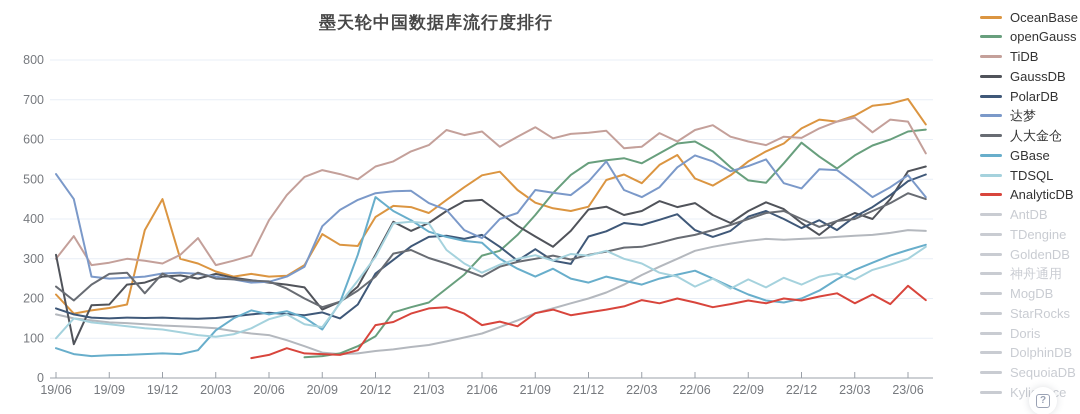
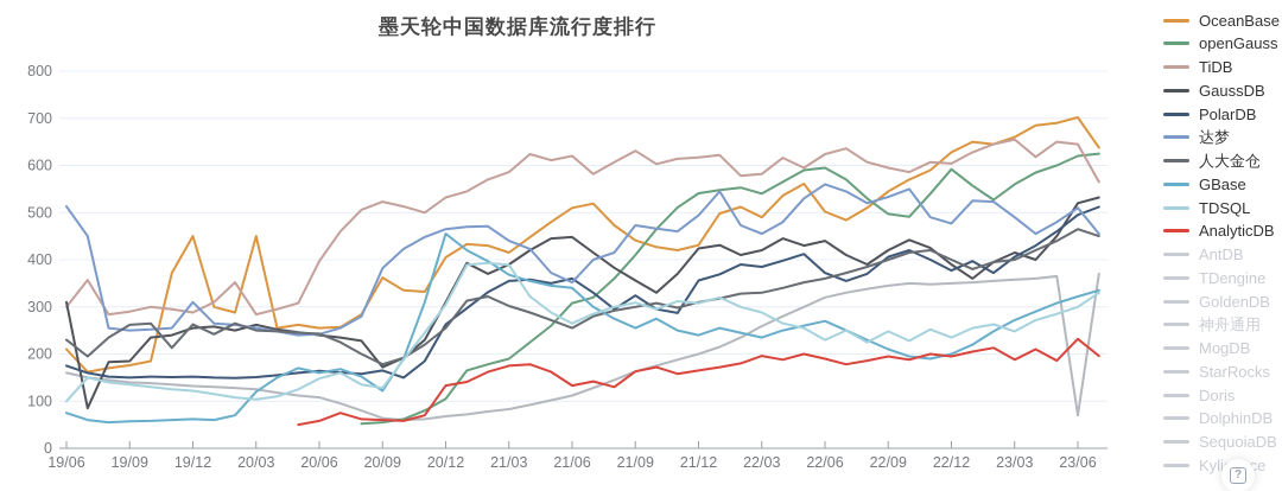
达梦/19/12: 260 -> 310
OceanBase/20/03: 270 -> 450
TDengine/23/06: 370 -> 70
